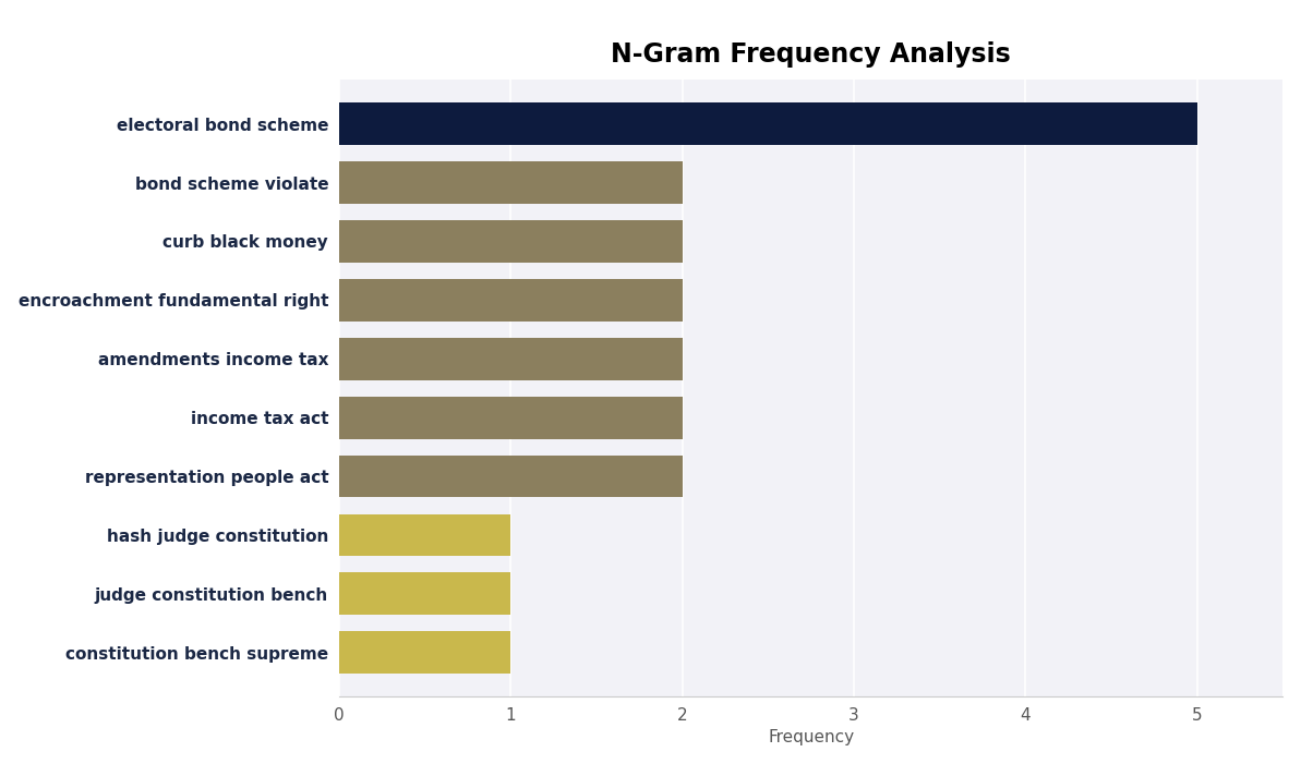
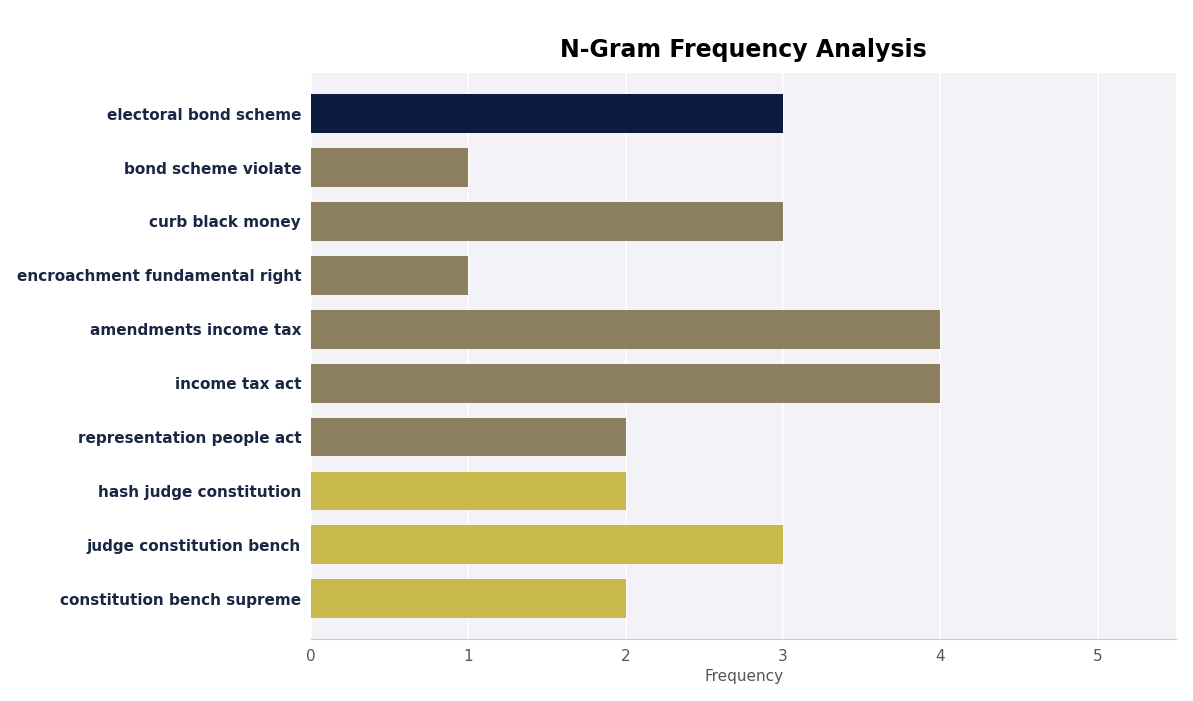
electoral bond scheme: 5 -> 3
bond scheme violate: 2 -> 1
curb black money: 2 -> 3
encroachment fundamental right: 2 -> 1
amendments income tax: 2 -> 4
income tax act: 2 -> 4
hash judge constitution: 1 -> 2
judge constitution bench: 1 -> 3
constitution bench supreme: 1 -> 2
